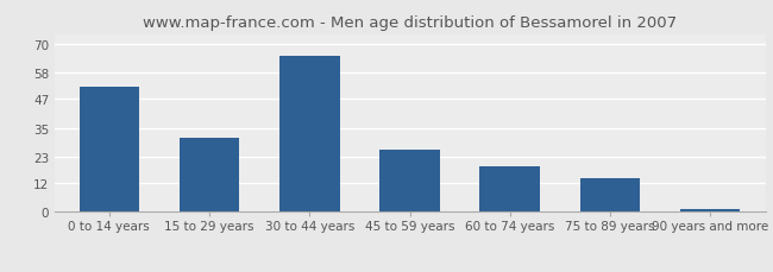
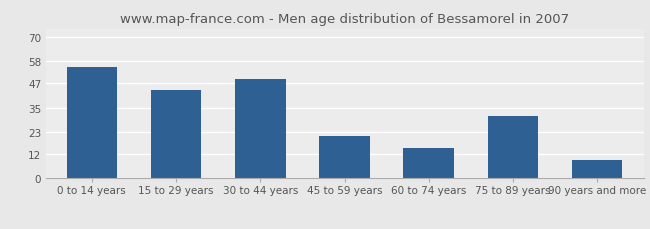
0 to 14 years: 52 -> 55
15 to 29 years: 31 -> 44
30 to 44 years: 65 -> 49
45 to 59 years: 26 -> 21
60 to 74 years: 19 -> 15
75 to 89 years: 14 -> 31
90 years and more: 1 -> 9
